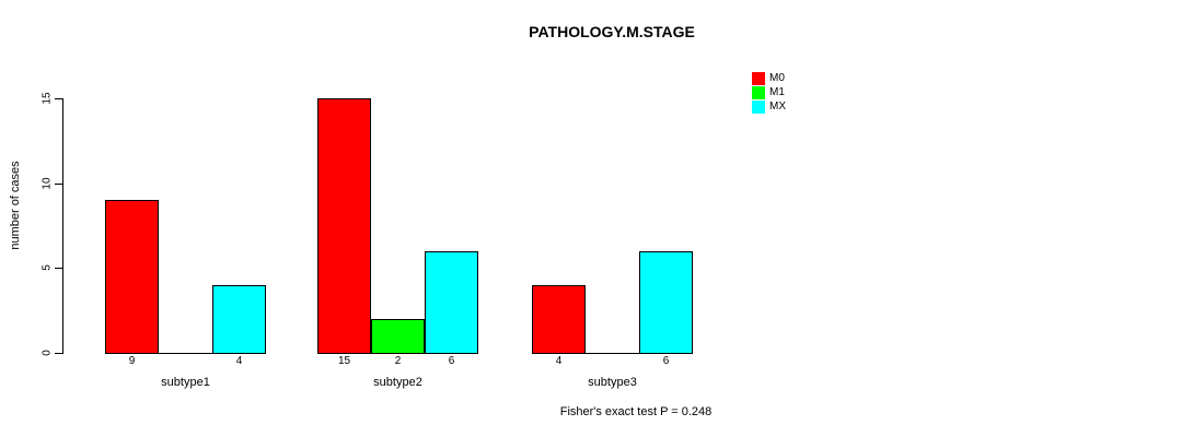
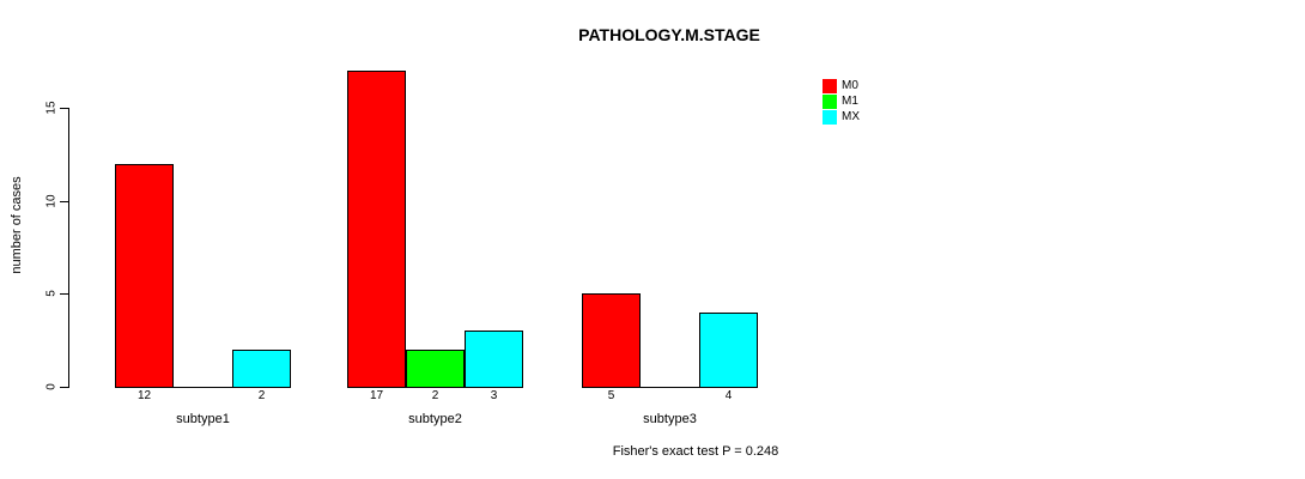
M0/subtype1: 9 -> 12
MX/subtype1: 4 -> 2
M0/subtype2: 15 -> 17
MX/subtype2: 6 -> 3
M0/subtype3: 4 -> 5
MX/subtype3: 6 -> 4
